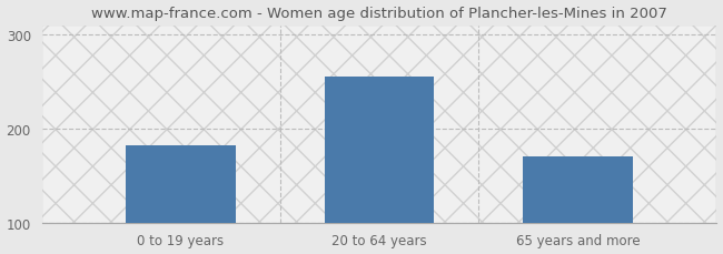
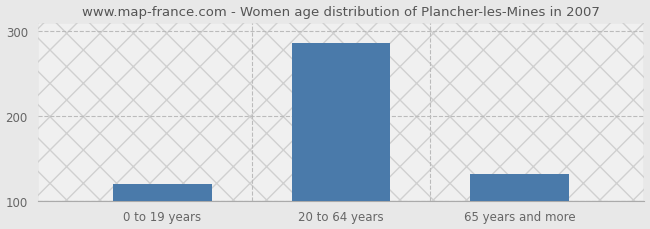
0 to 19 years: 182 -> 120
20 to 64 years: 256 -> 286
65 years and more: 170 -> 131
